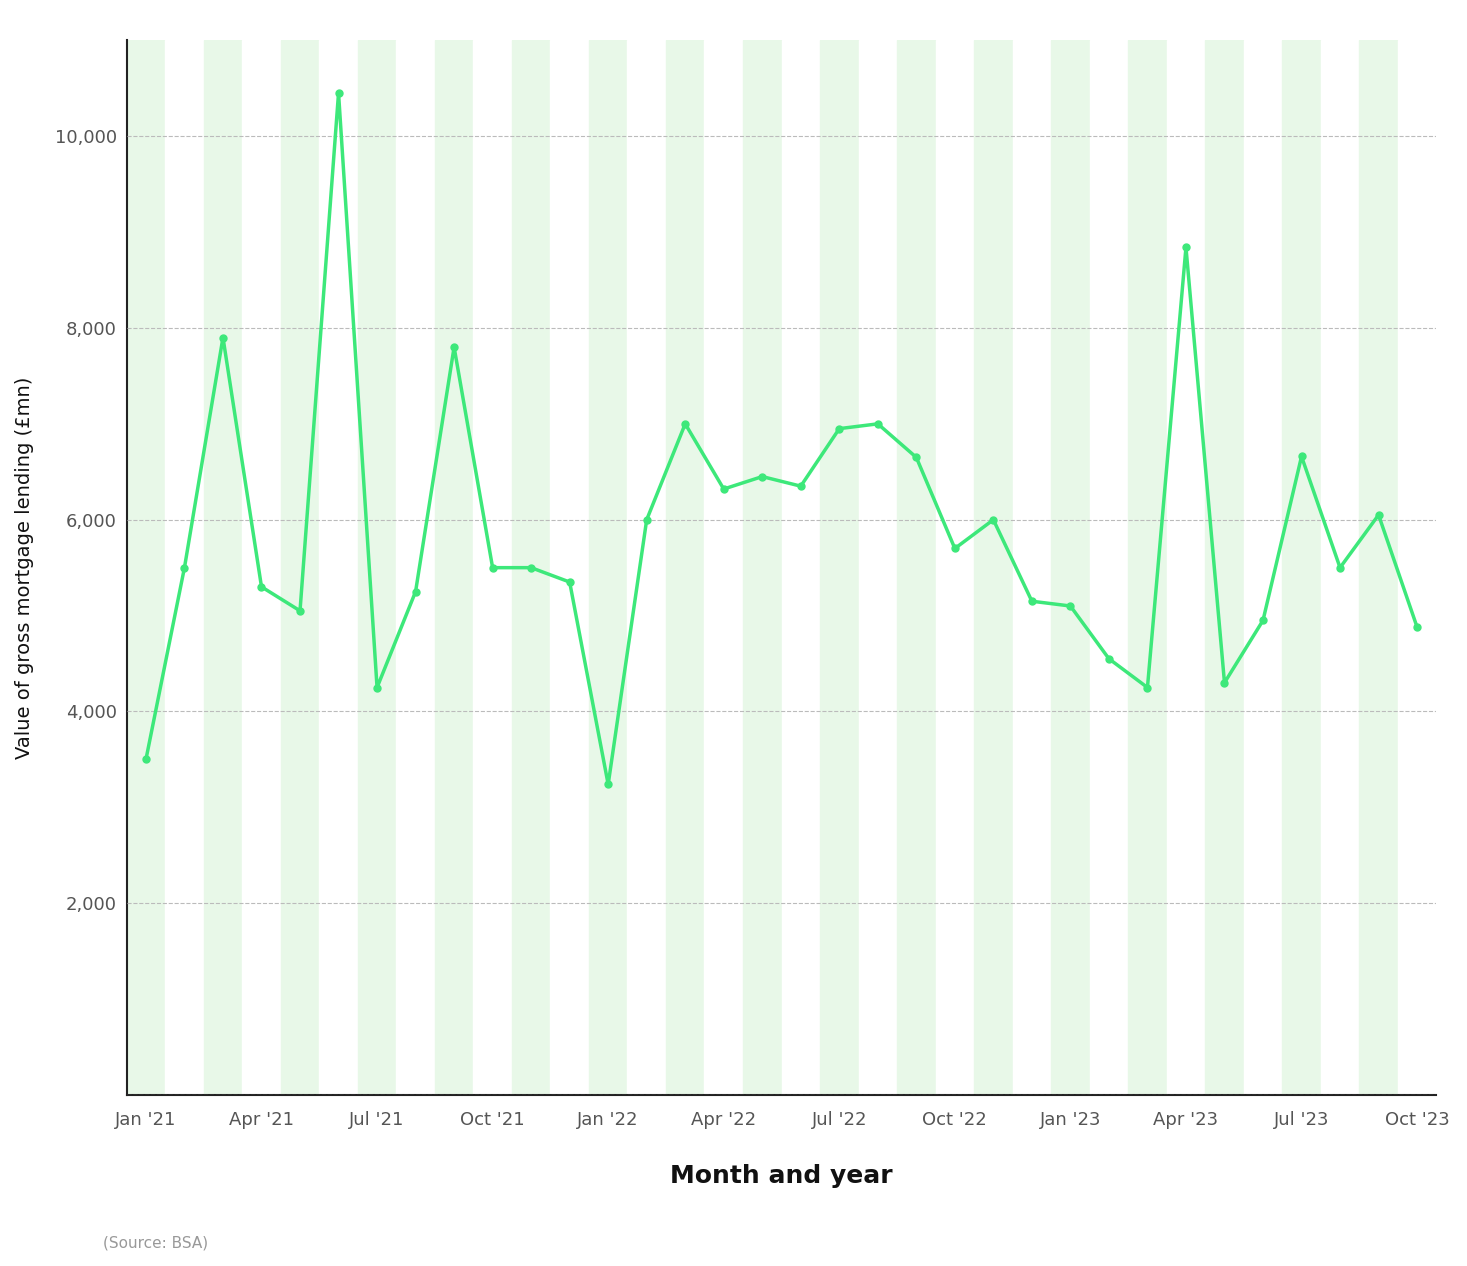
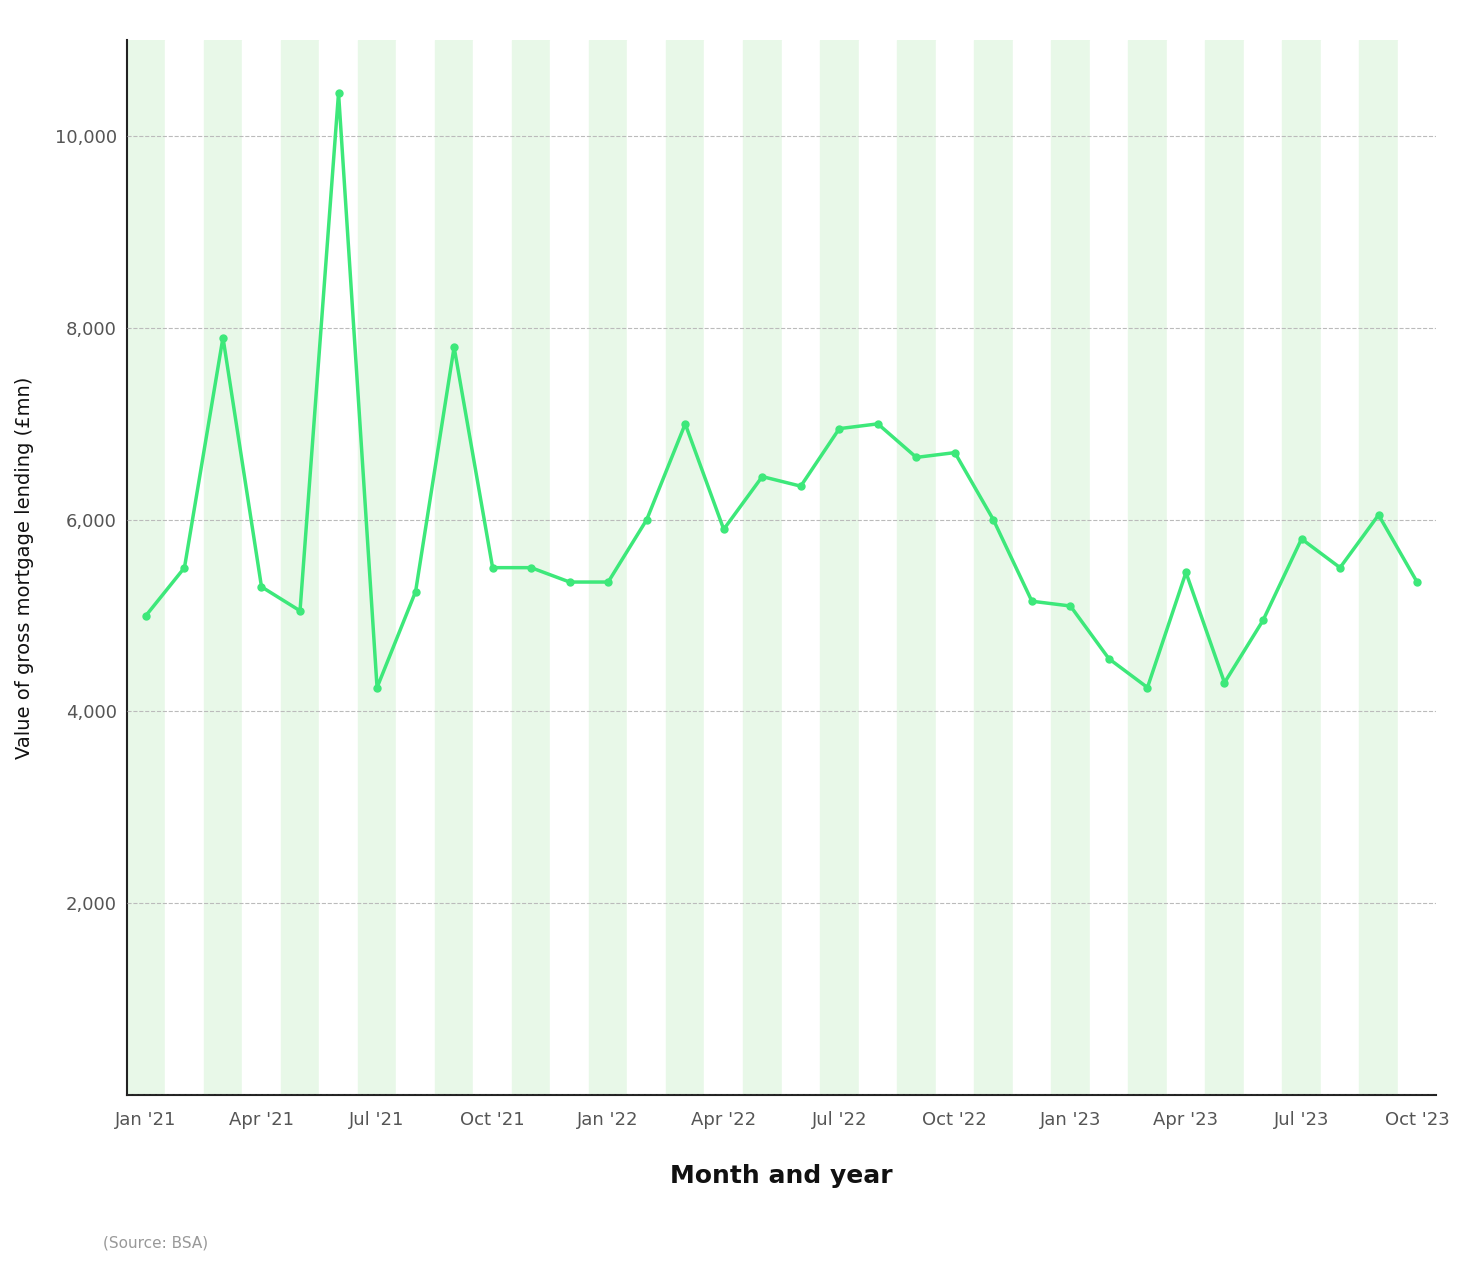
Jan '21: 3,500 -> 5,000
Jan '22: 3,240 -> 5,350
Apr '22: 6,320 -> 5,900
Oct '22: 5,700 -> 6,700
Apr '23: 8,840 -> 5,450
Jul '23: 6,660 -> 5,800
Oct '23: 4,880 -> 5,350
